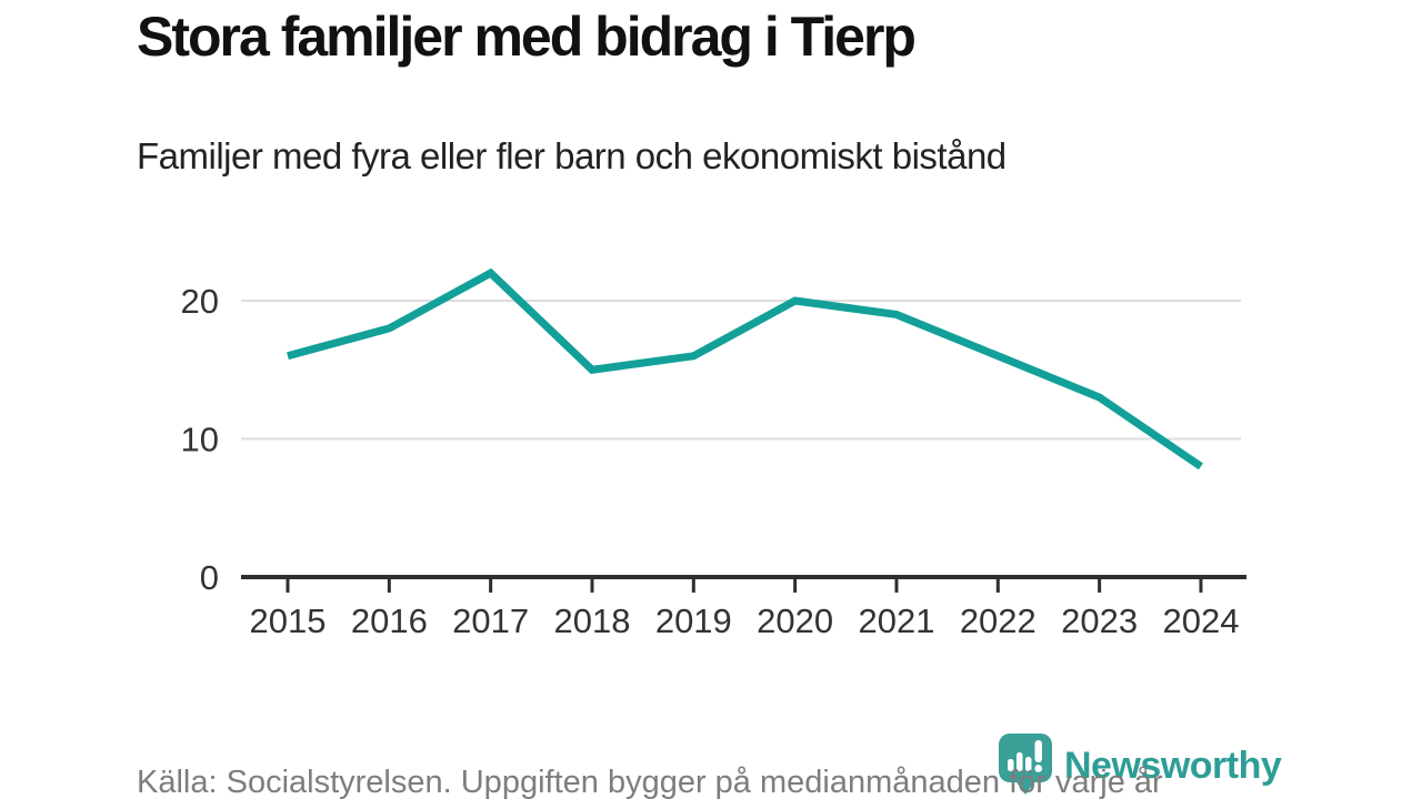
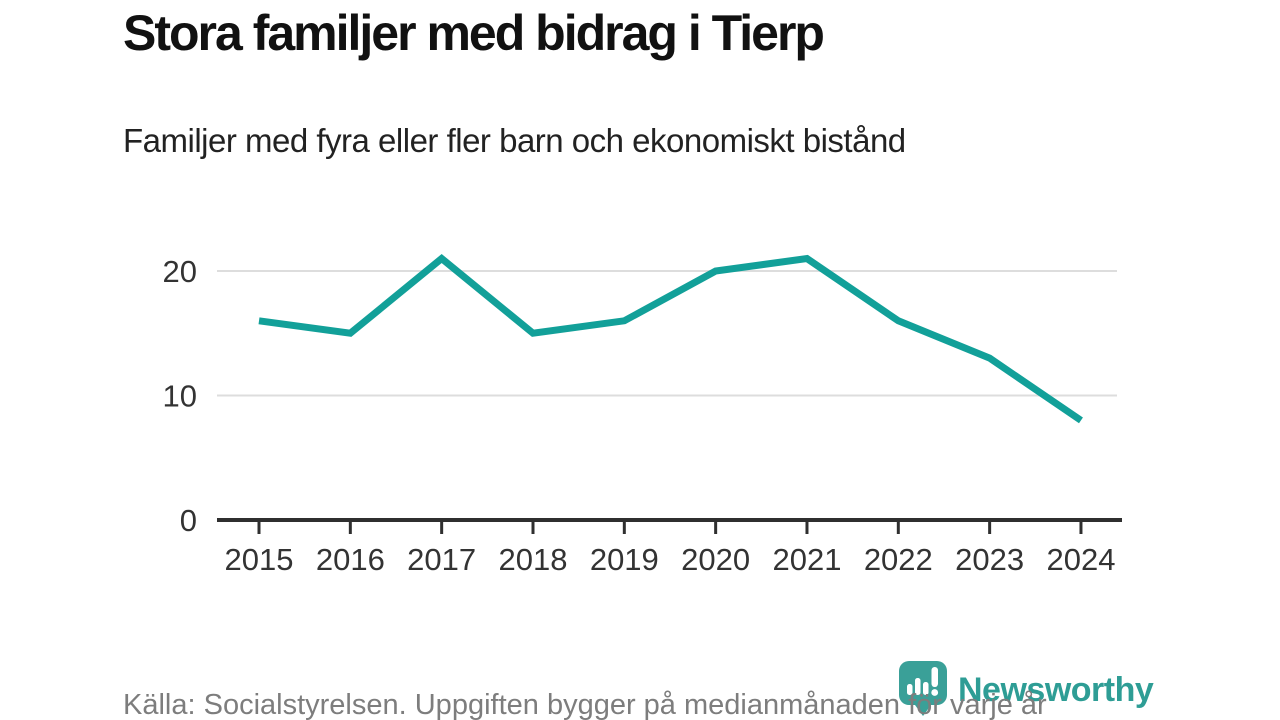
2016: 18 -> 15
2017: 22 -> 21
2021: 19 -> 21
